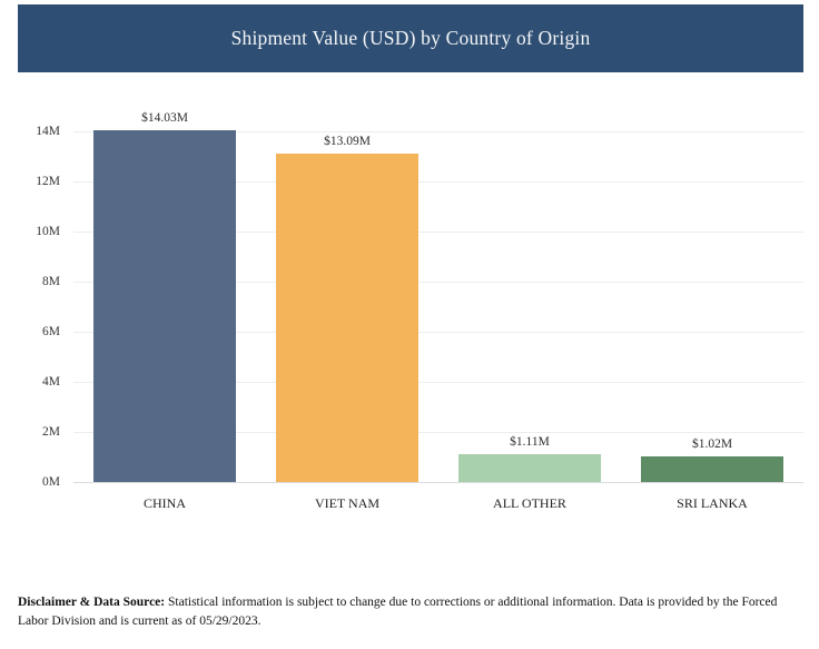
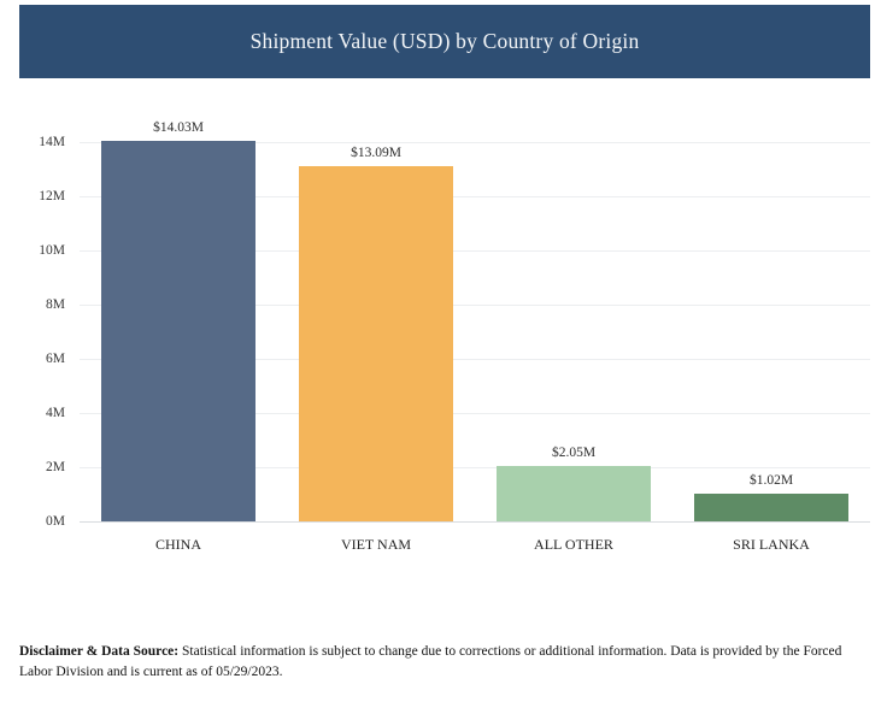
ALL OTHER: $1.11M -> $2.05M
